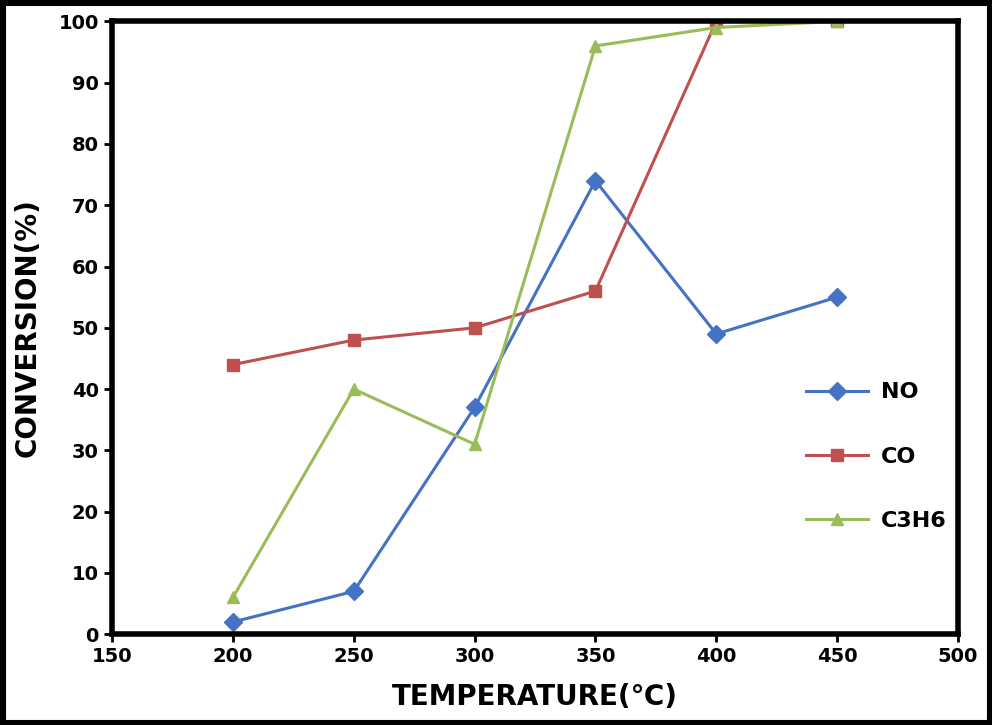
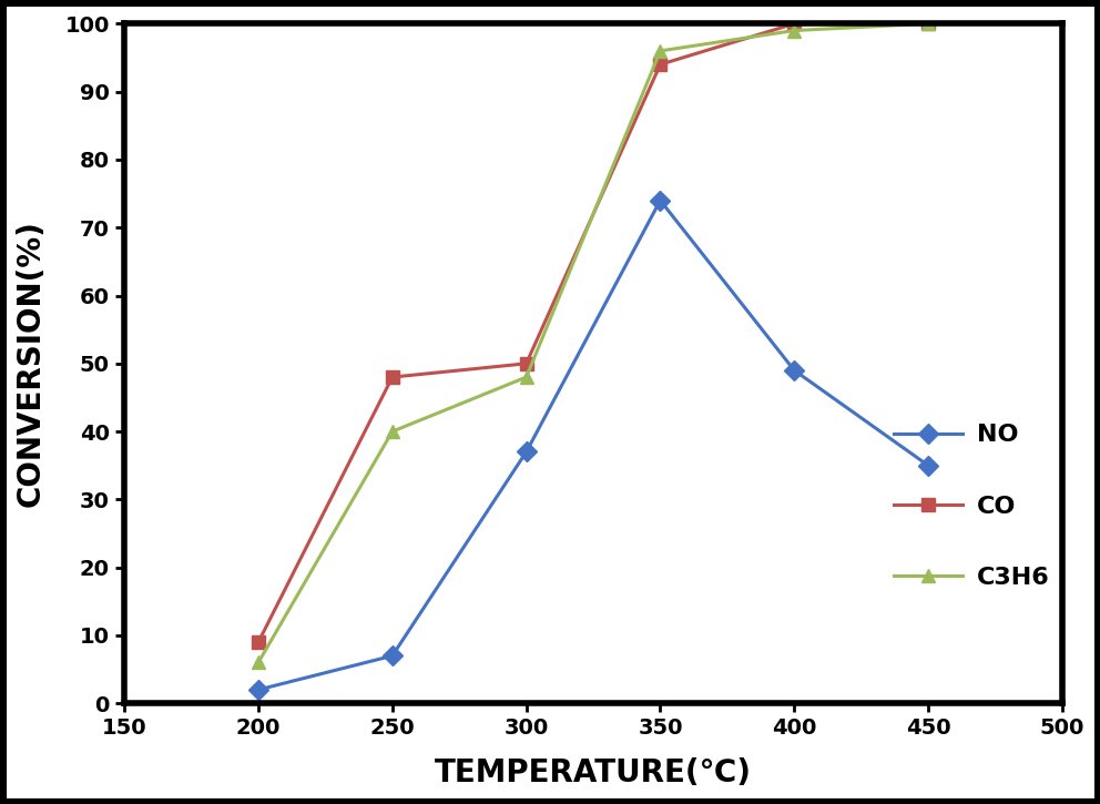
CO/200: 44 -> 9
C3H6/300: 31 -> 48
CO/350: 56 -> 94
NO/450: 55 -> 35
